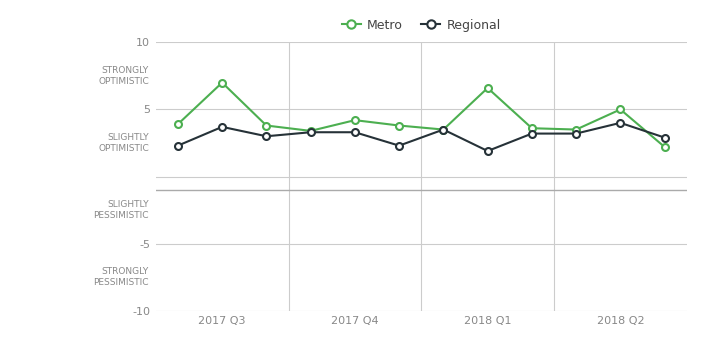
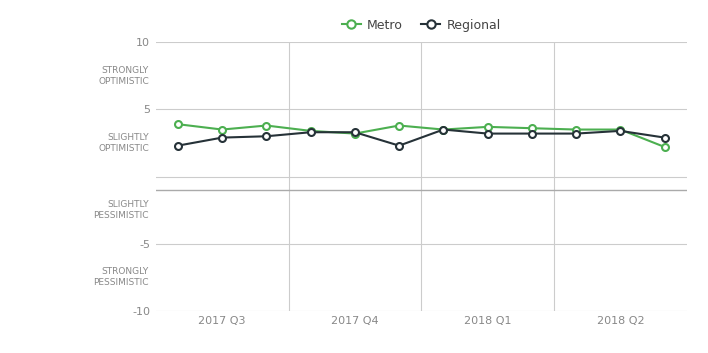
Metro/2017 Q3: 7.0 -> 3.5
Regional/2017 Q3: 3.7 -> 2.9
Metro/2017 Q4: 4.2 -> 3.2
Metro/2018 Q1: 6.6 -> 3.7
Regional/2018 Q1: 1.9 -> 3.2
Metro/2018 Q2: 5.0 -> 3.5
Regional/2018 Q2: 4.0 -> 3.4
